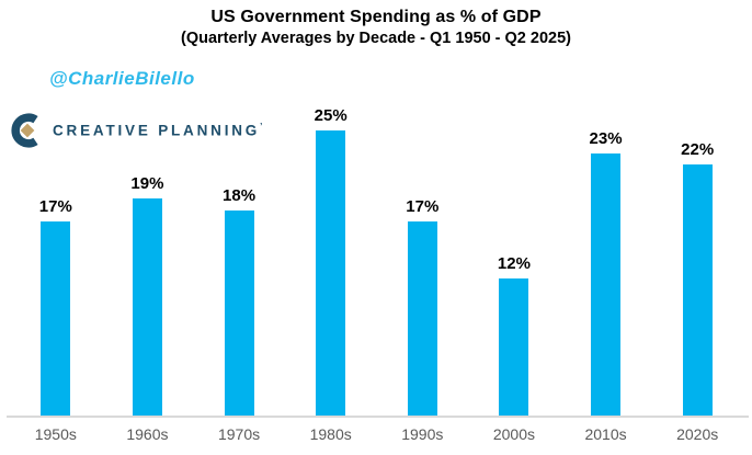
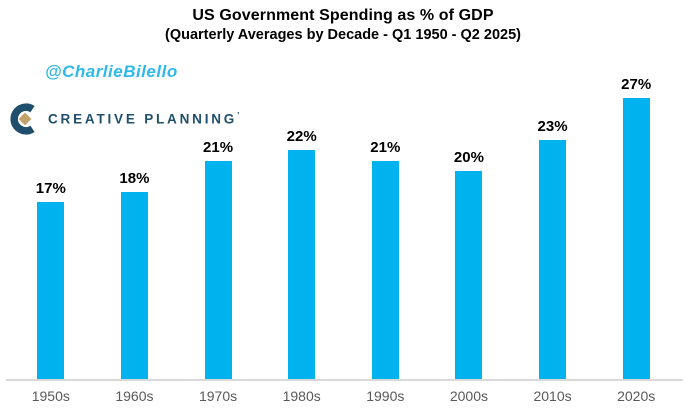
1960s: 19% -> 18%
1970s: 18% -> 21%
1980s: 25% -> 22%
1990s: 17% -> 21%
2000s: 12% -> 20%
2020s: 22% -> 27%
